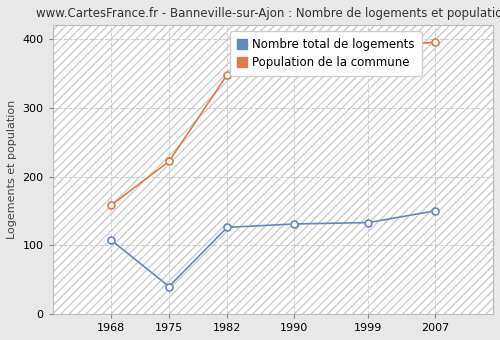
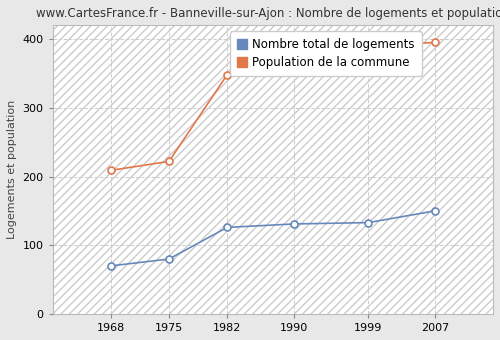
Nombre total de logements/1968: 108 -> 70
Population de la commune/1968: 158 -> 209
Nombre total de logements/1975: 40 -> 80
